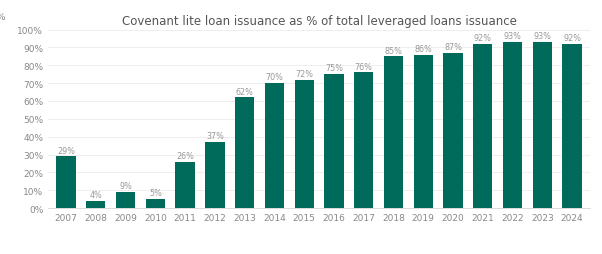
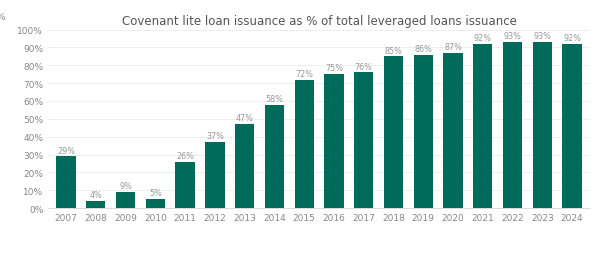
2013: 62% -> 47%
2014: 70% -> 58%
